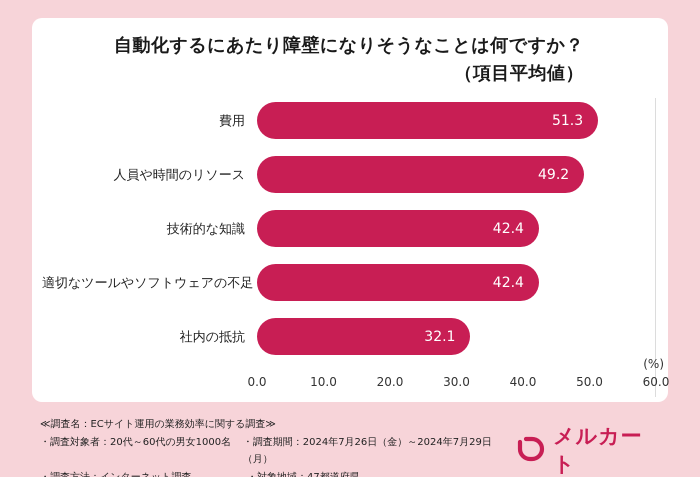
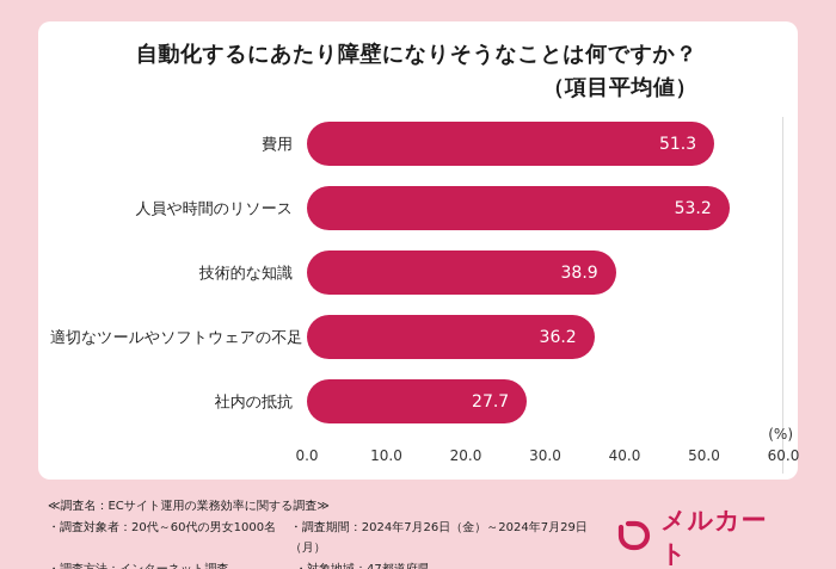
人員や時間のリソース: 49.2 -> 53.2
技術的な知識: 42.4 -> 38.9
適切なツールやソフトウェアの不足: 42.4 -> 36.2
社内の抵抗: 32.1 -> 27.7
